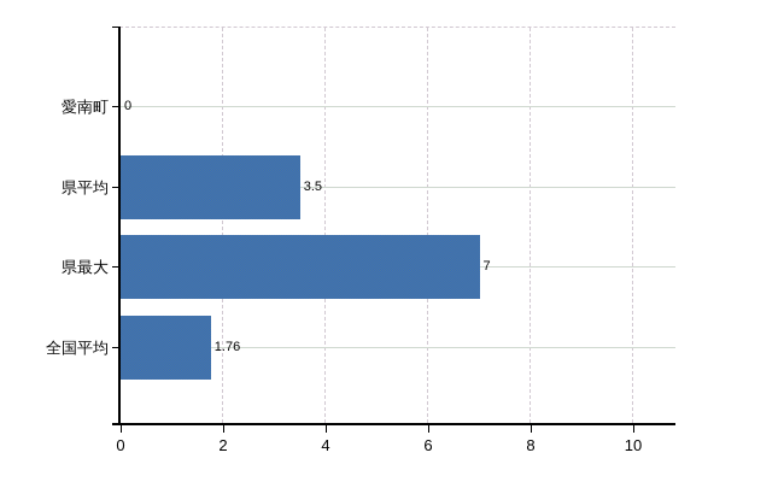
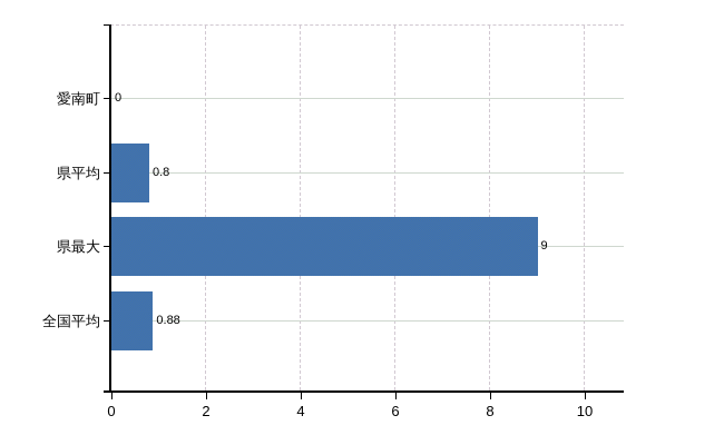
県平均: 3.5 -> 0.8
県最大: 7 -> 9
全国平均: 1.76 -> 0.88
